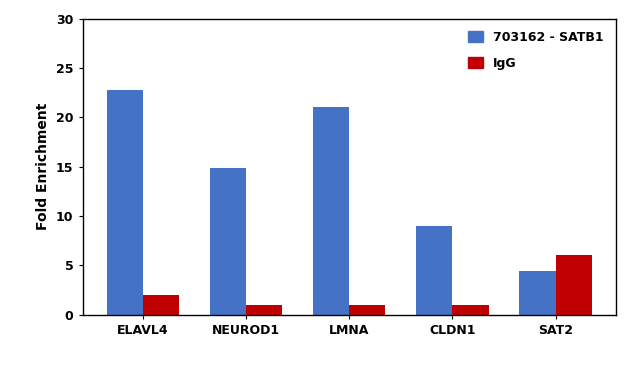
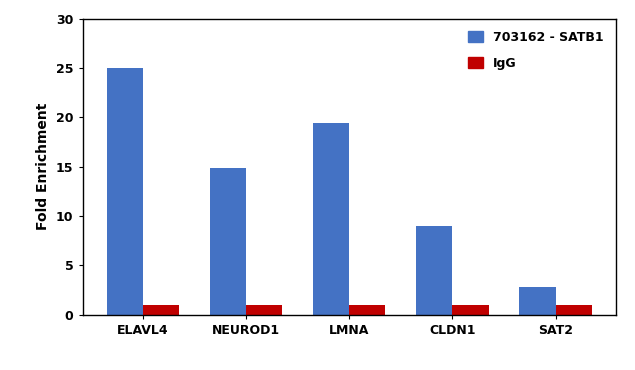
703162 - SATB1/ELAVL4: 22.8 -> 25.0
IgG/ELAVL4: 2 -> 1
703162 - SATB1/LMNA: 21.0 -> 19.4
703162 - SATB1/SAT2: 4.4 -> 2.8
IgG/SAT2: 6 -> 1
